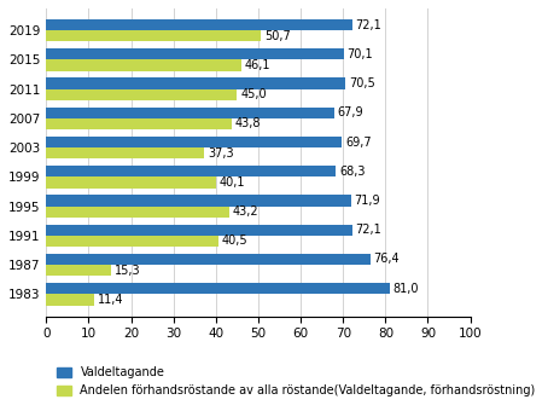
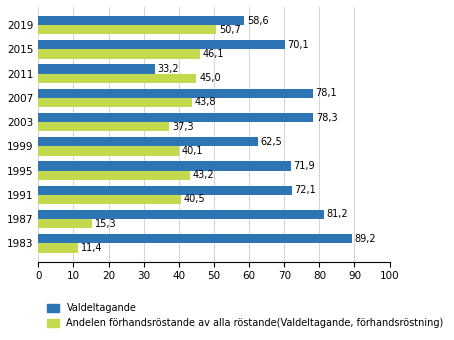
Valdeltagande/2019: 72,1 -> 58,6
Valdeltagande/2011: 70,5 -> 33,2
Valdeltagande/2007: 67,9 -> 78,1
Valdeltagande/2003: 69,7 -> 78,3
Valdeltagande/1999: 68,3 -> 62,5
Valdeltagande/1987: 76,4 -> 81,2
Valdeltagande/1983: 81,0 -> 89,2
